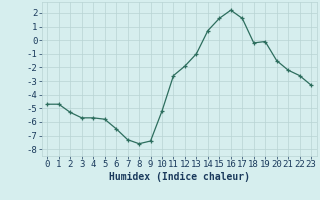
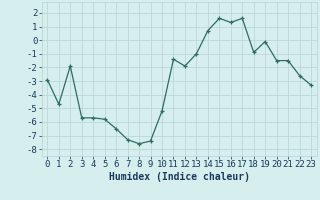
0: -4.7 -> -2.9
2: -5.3 -> -1.9
11: -2.6 -> -1.4
16: 2.2 -> 1.3
18: -0.2 -> -0.9
21: -2.2 -> -1.5
